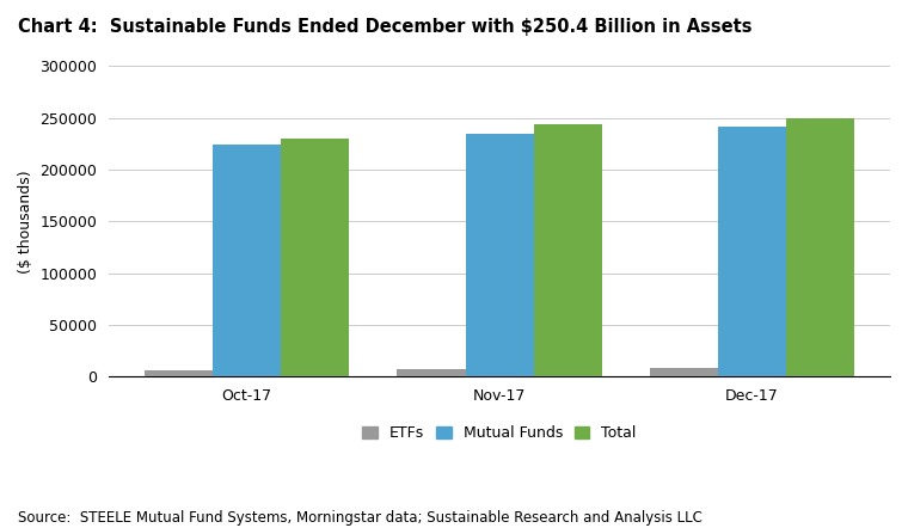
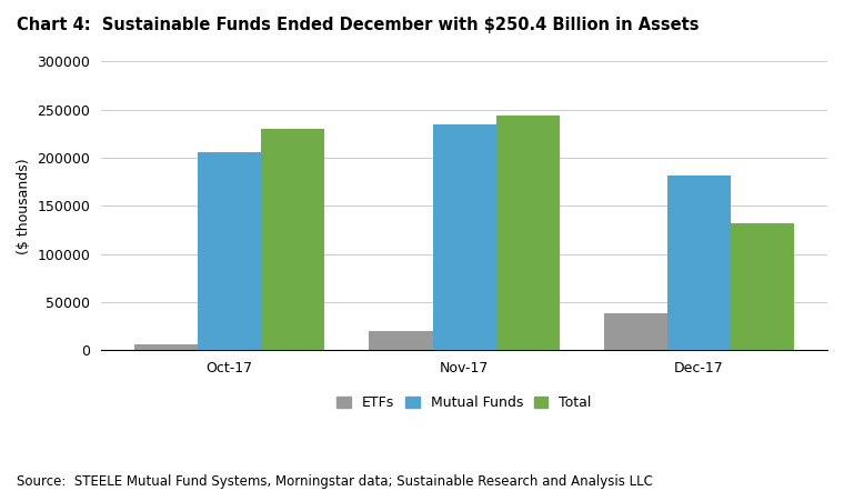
Mutual Funds/Oct-17: 224000 -> 206000
ETFs/Nov-17: 7000 -> 20000
ETFs/Dec-17: 8000 -> 38000
Mutual Funds/Dec-17: 241000 -> 182000
Total/Dec-17: 250000 -> 132000
